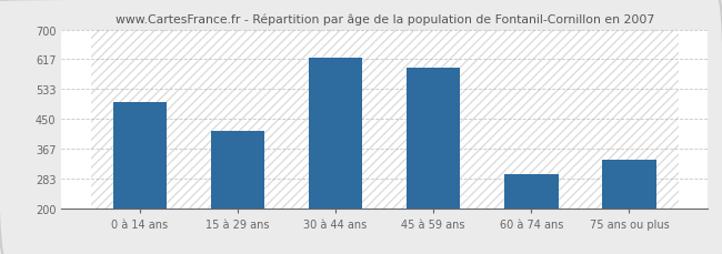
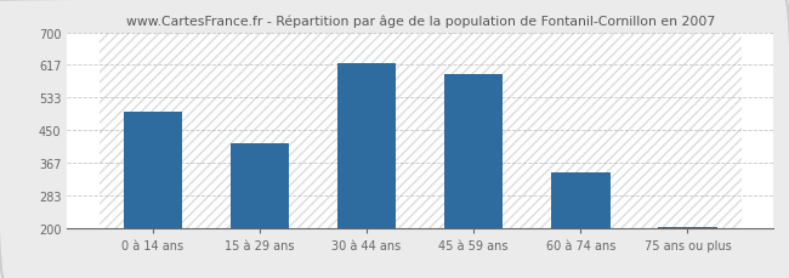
60 à 74 ans: 295 -> 342
75 ans ou plus: 335 -> 203
